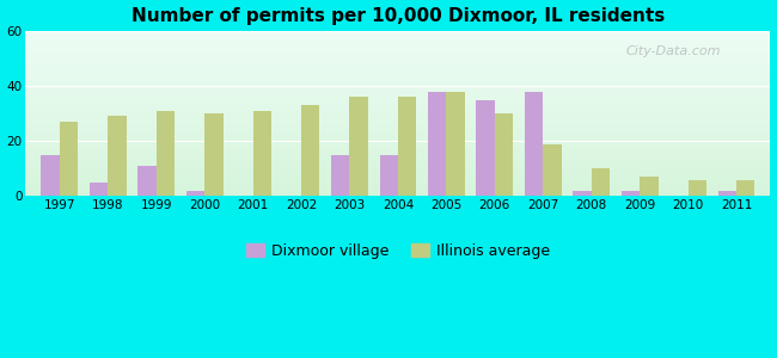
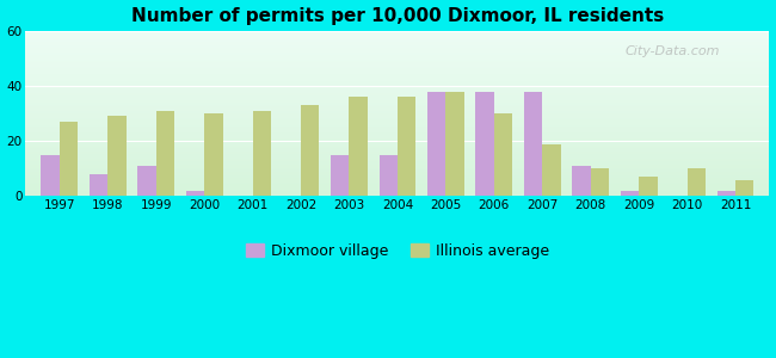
Dixmoor village/1998: 5 -> 8
Dixmoor village/2006: 35 -> 38
Dixmoor village/2008: 2 -> 11
Illinois average/2010: 6 -> 10
